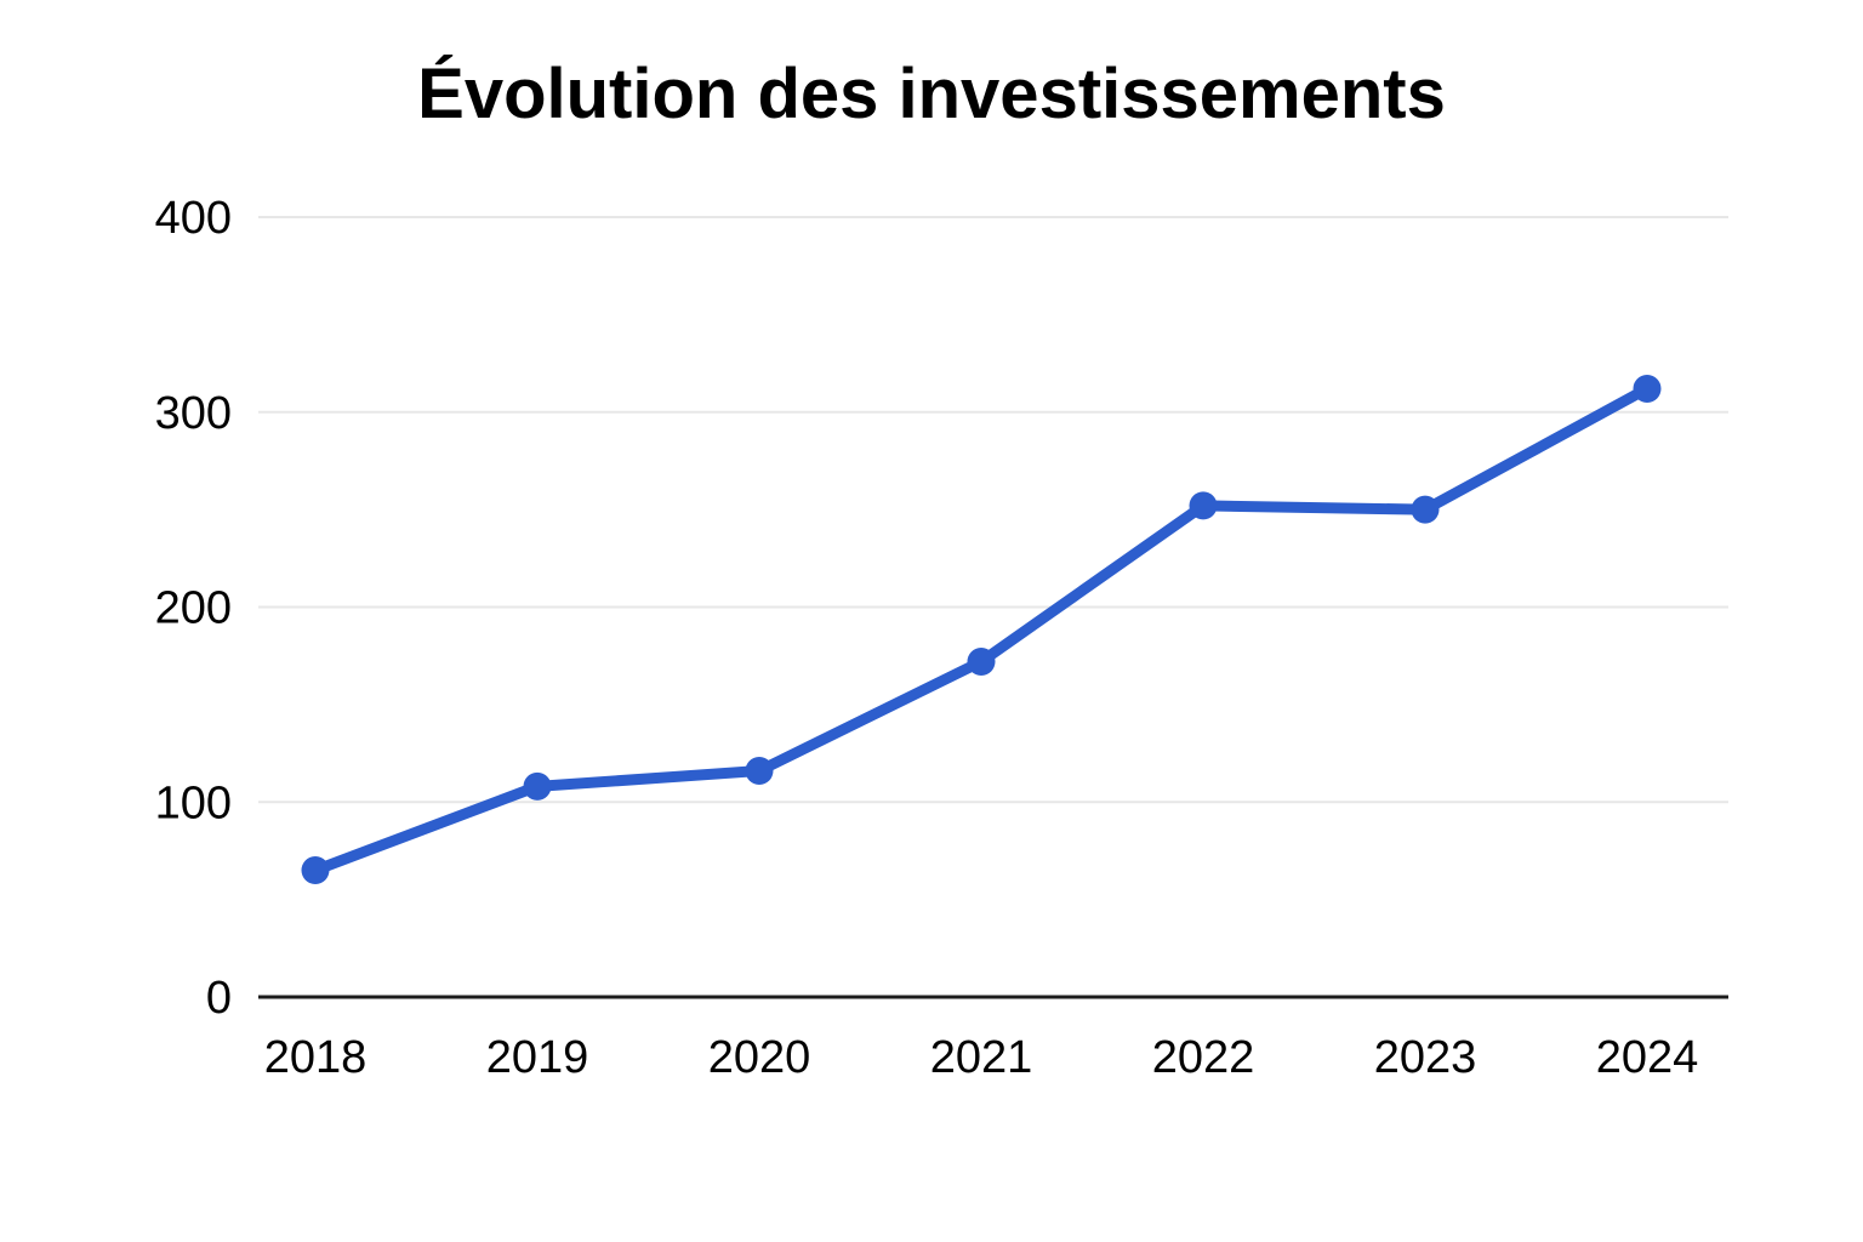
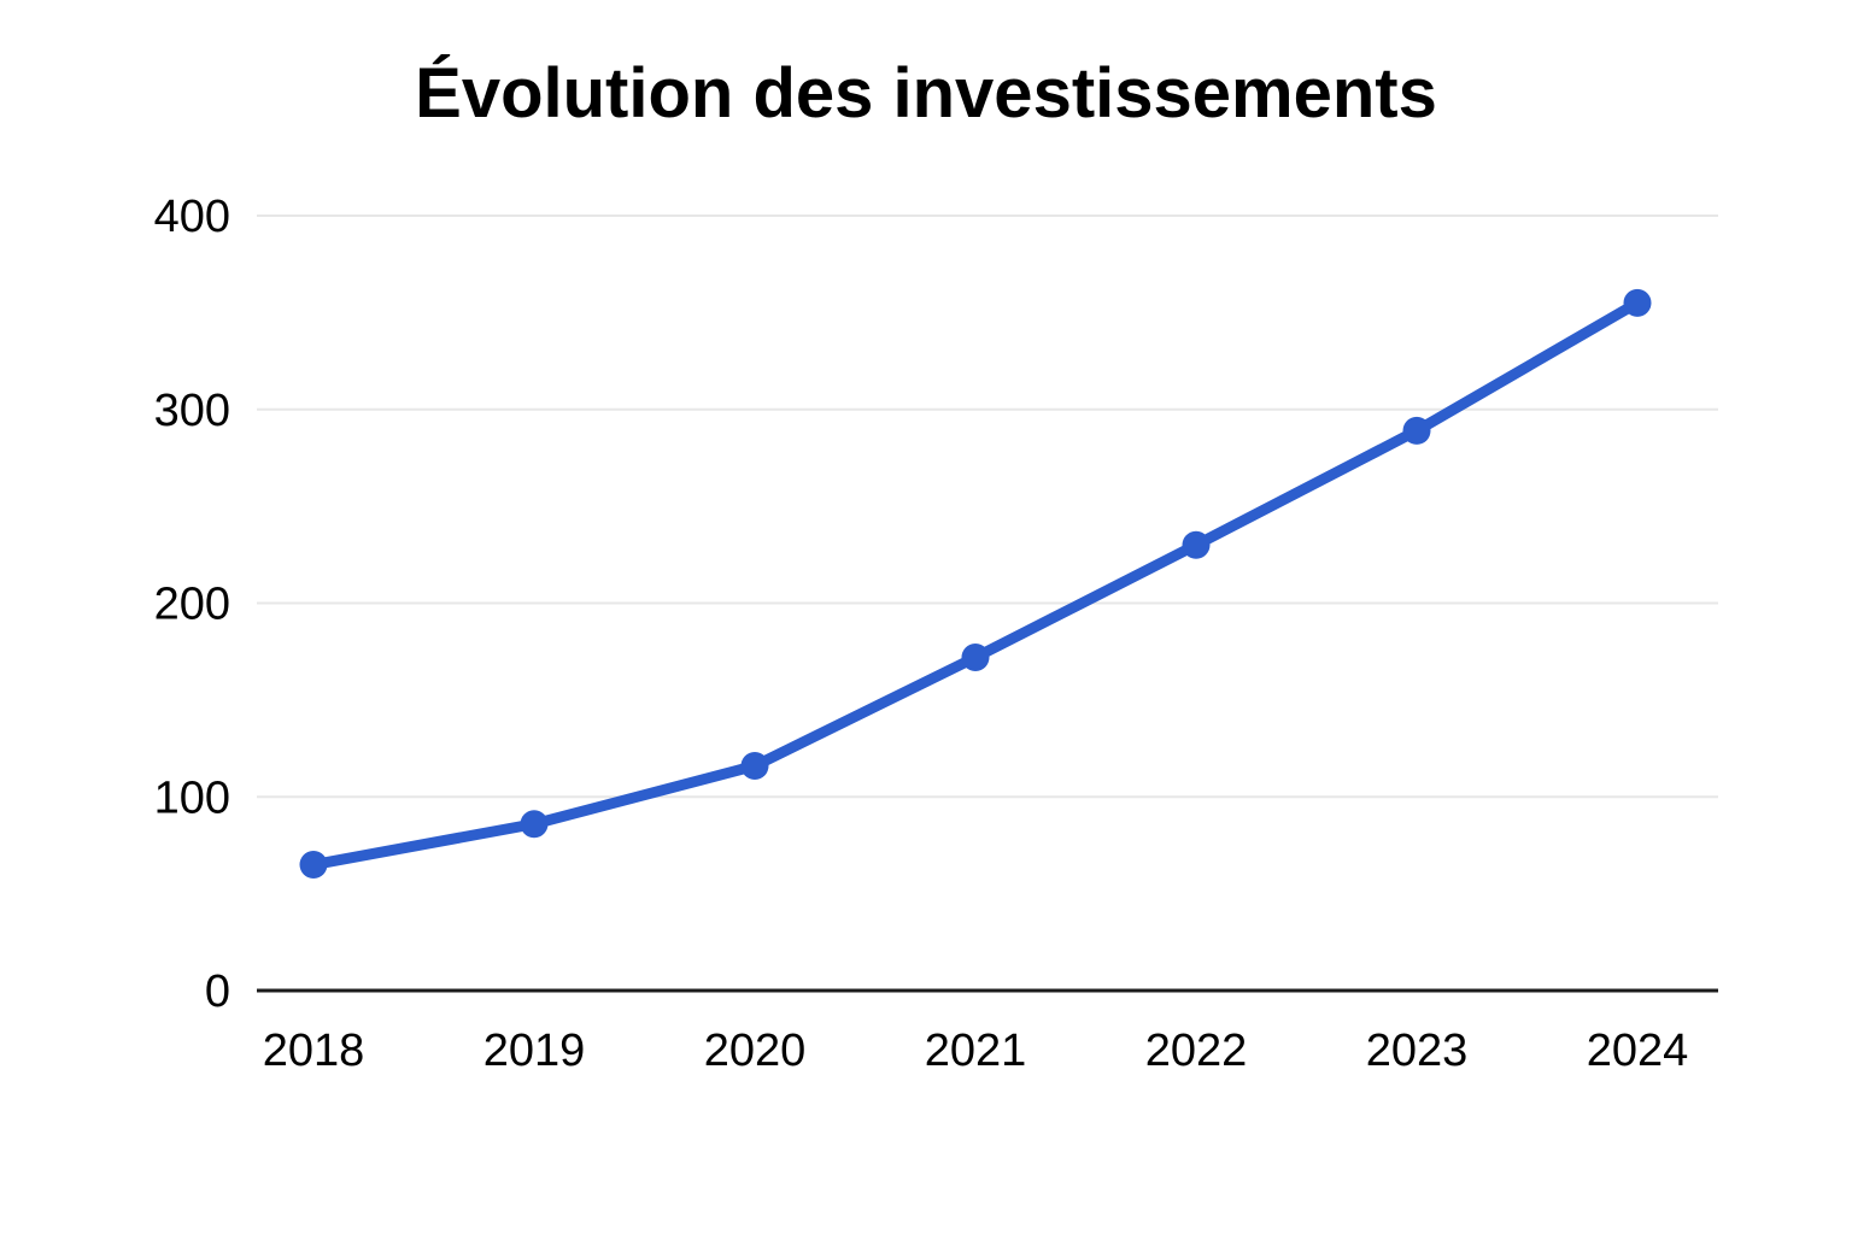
2019: 108 -> 86
2022: 252 -> 230
2023: 250 -> 289
2024: 312 -> 355
